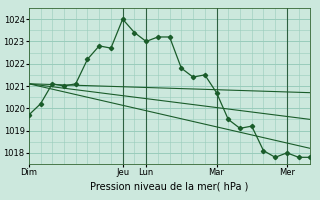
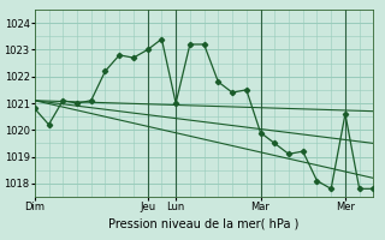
Dim: 1019.7 -> 1020.8
Jeu: 1024.0 -> 1023.0
Lun: 1023.0 -> 1021.0
Mar: 1020.7 -> 1019.9
Mer: 1018.0 -> 1020.6
